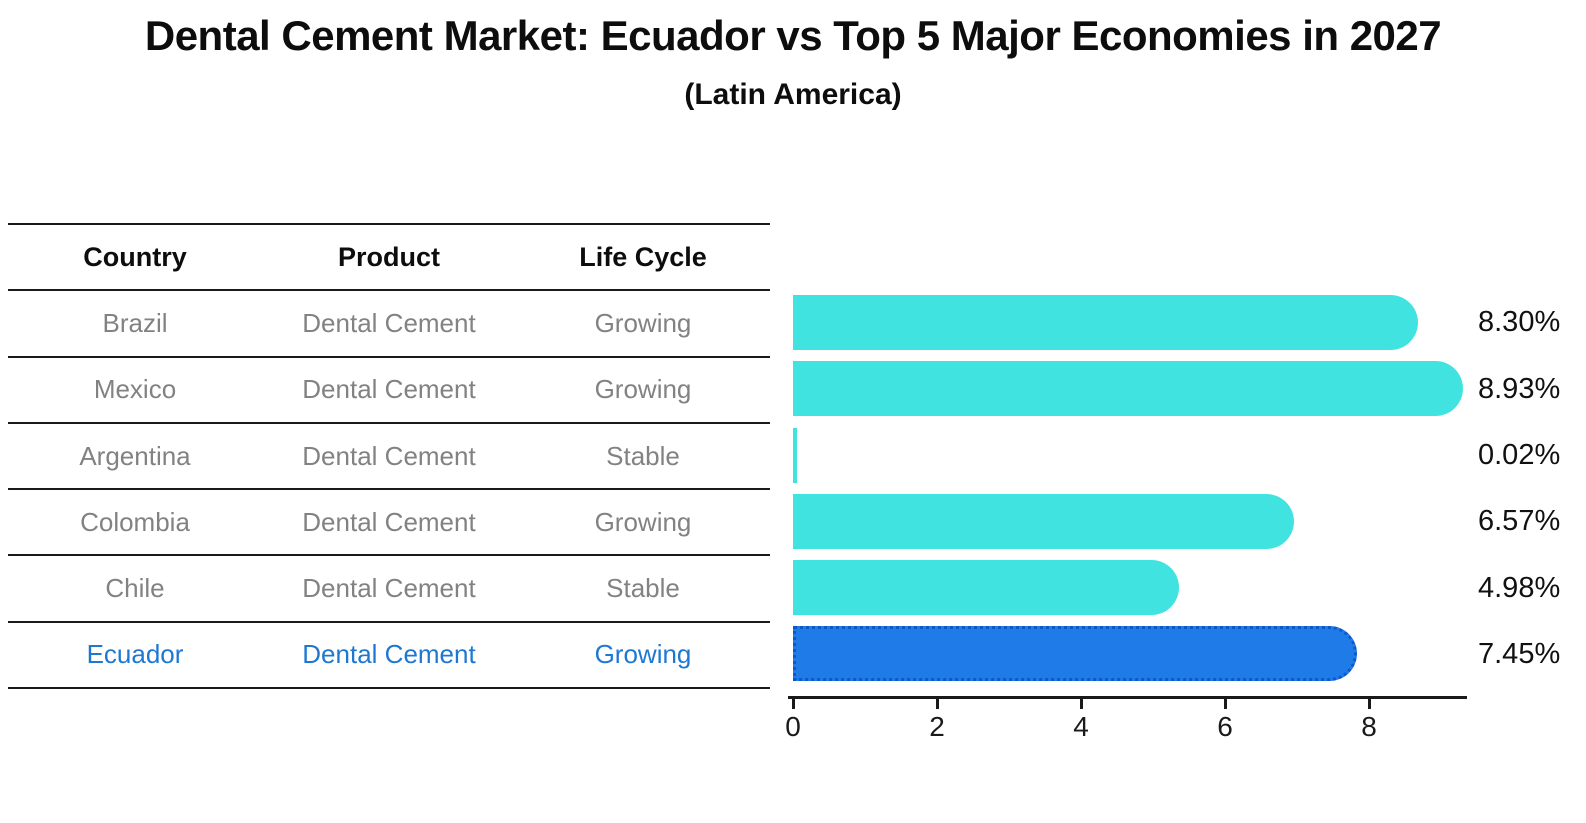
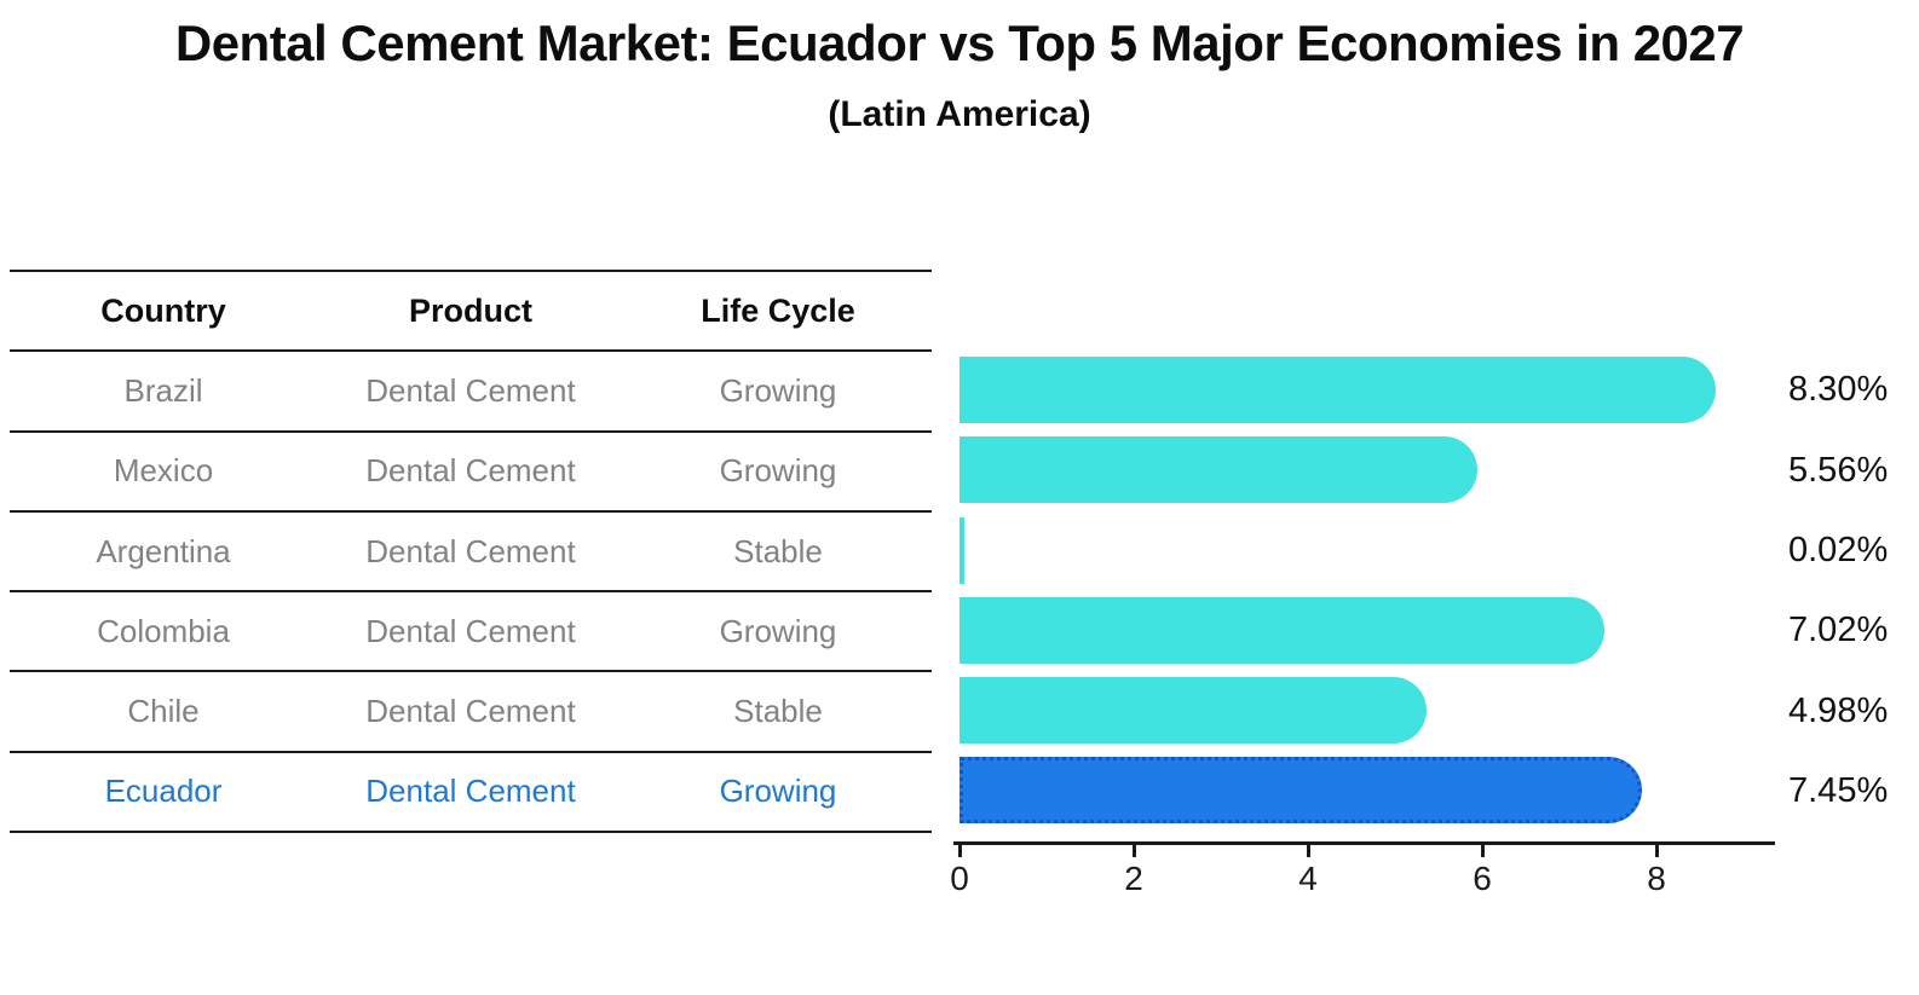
Mexico: 8.93% -> 5.56%
Colombia: 6.57% -> 7.02%
